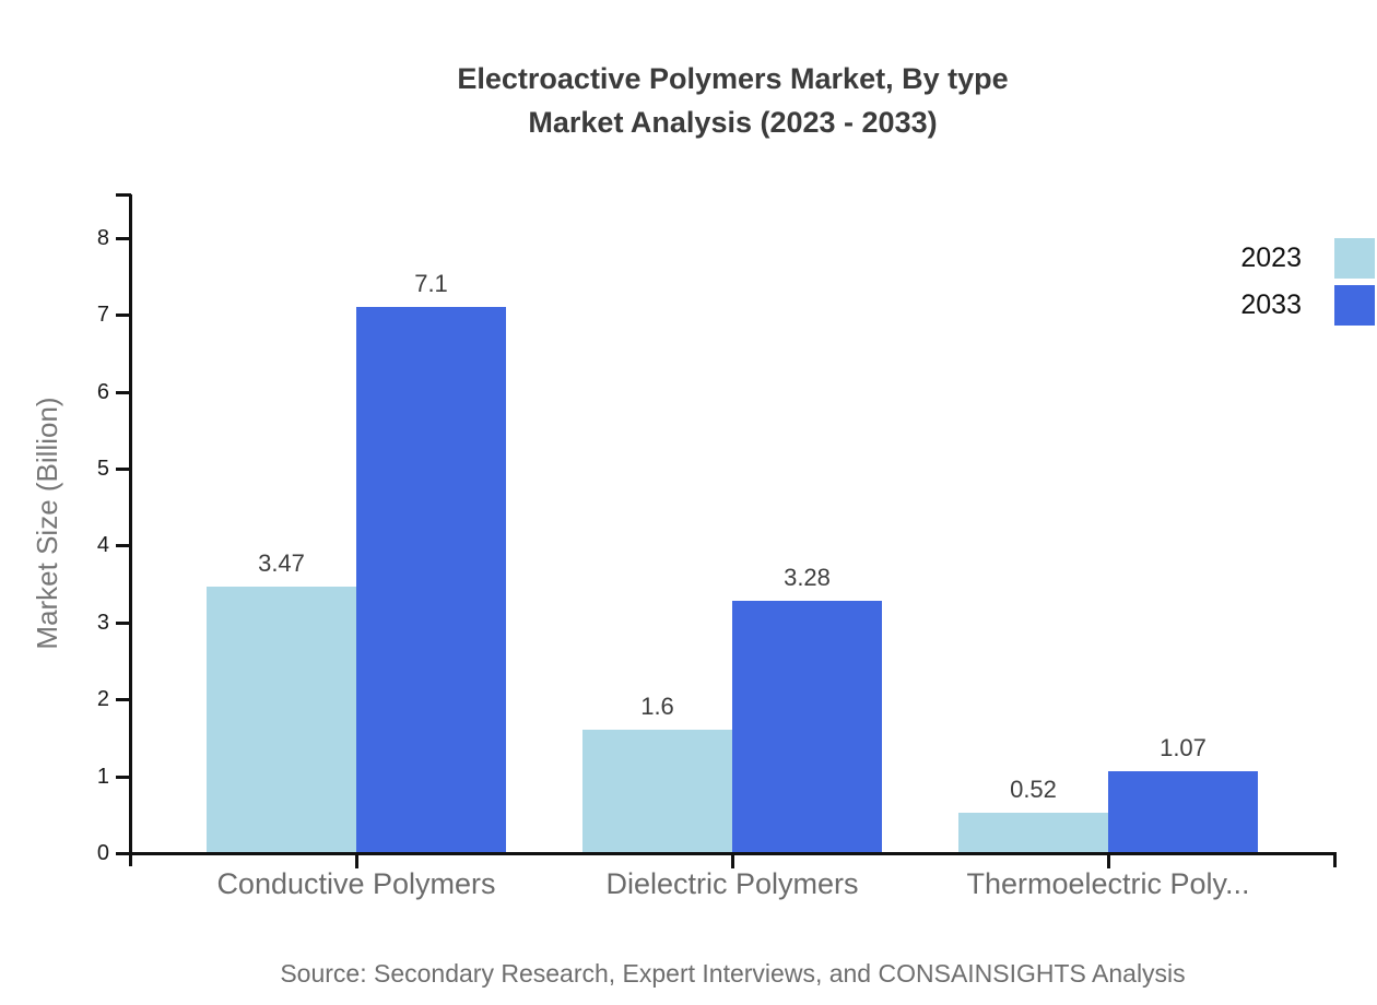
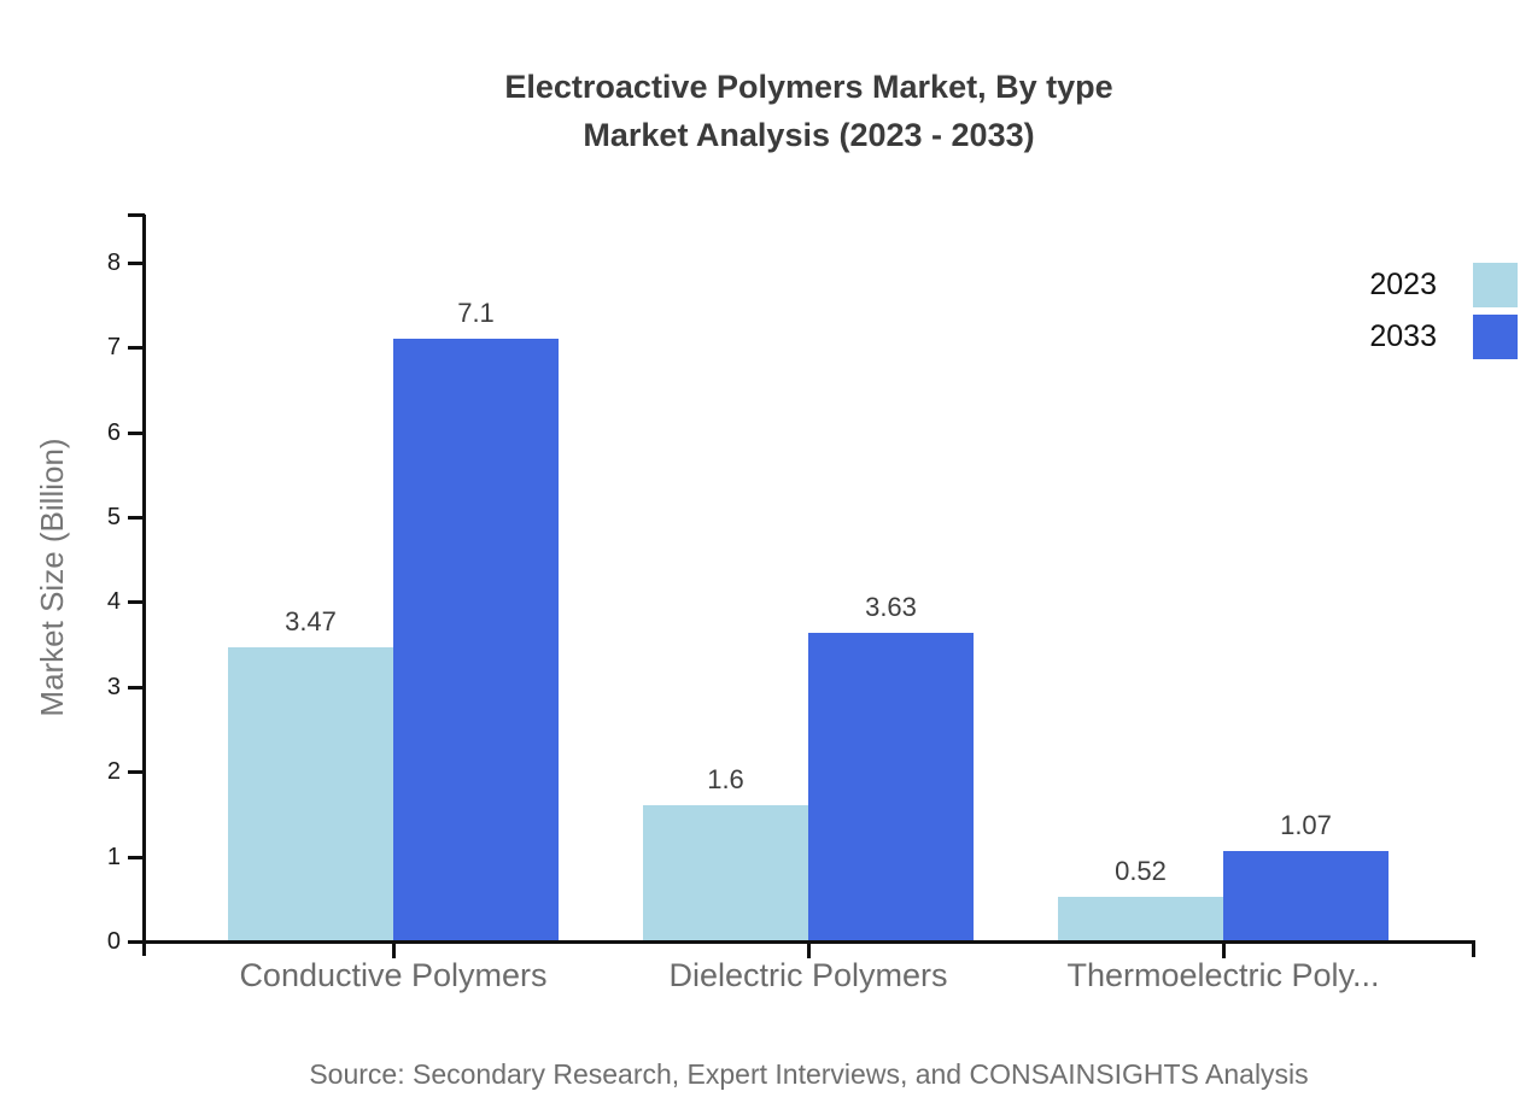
2033/Dielectric Polymers: 3.28 -> 3.63
